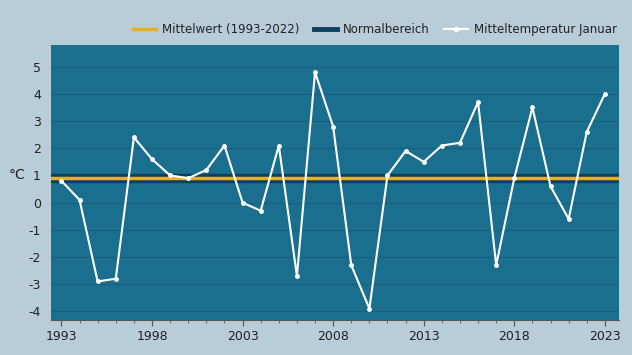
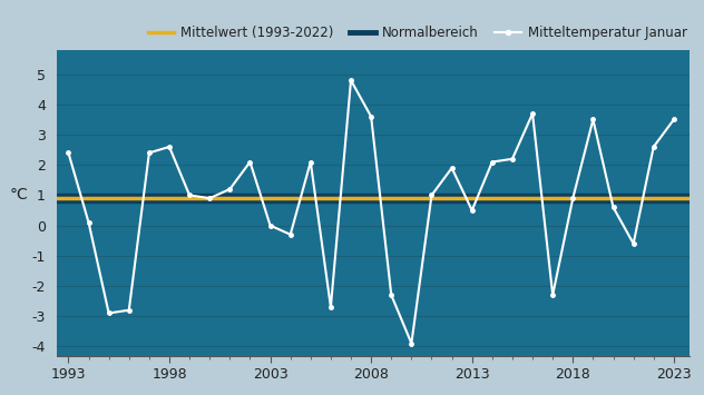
1993: 0.8 -> 2.4
1998: 1.6 -> 2.6
2008: 2.8 -> 3.6
2013: 1.5 -> 0.5
2023: 4.0 -> 3.5
